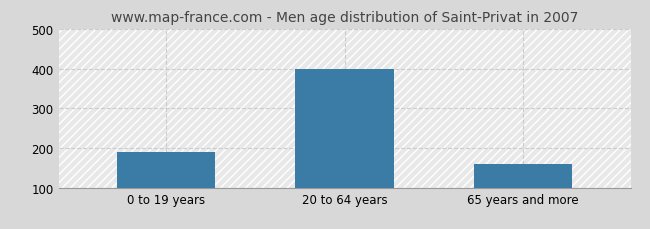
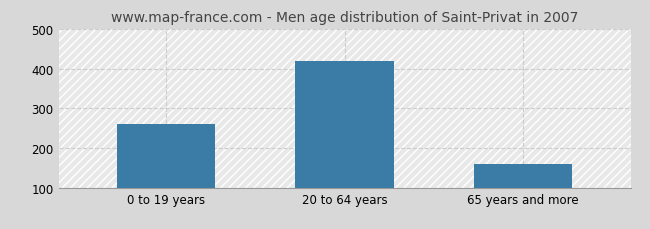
0 to 19 years: 190 -> 260
20 to 64 years: 400 -> 420
